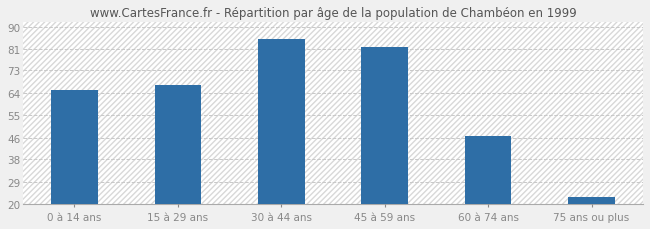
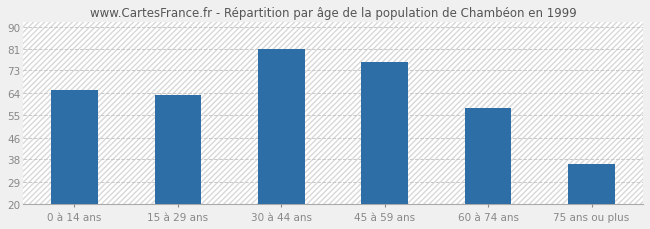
15 à 29 ans: 67 -> 63
30 à 44 ans: 85 -> 81
45 à 59 ans: 82 -> 76
60 à 74 ans: 47 -> 58
75 ans ou plus: 23 -> 36
